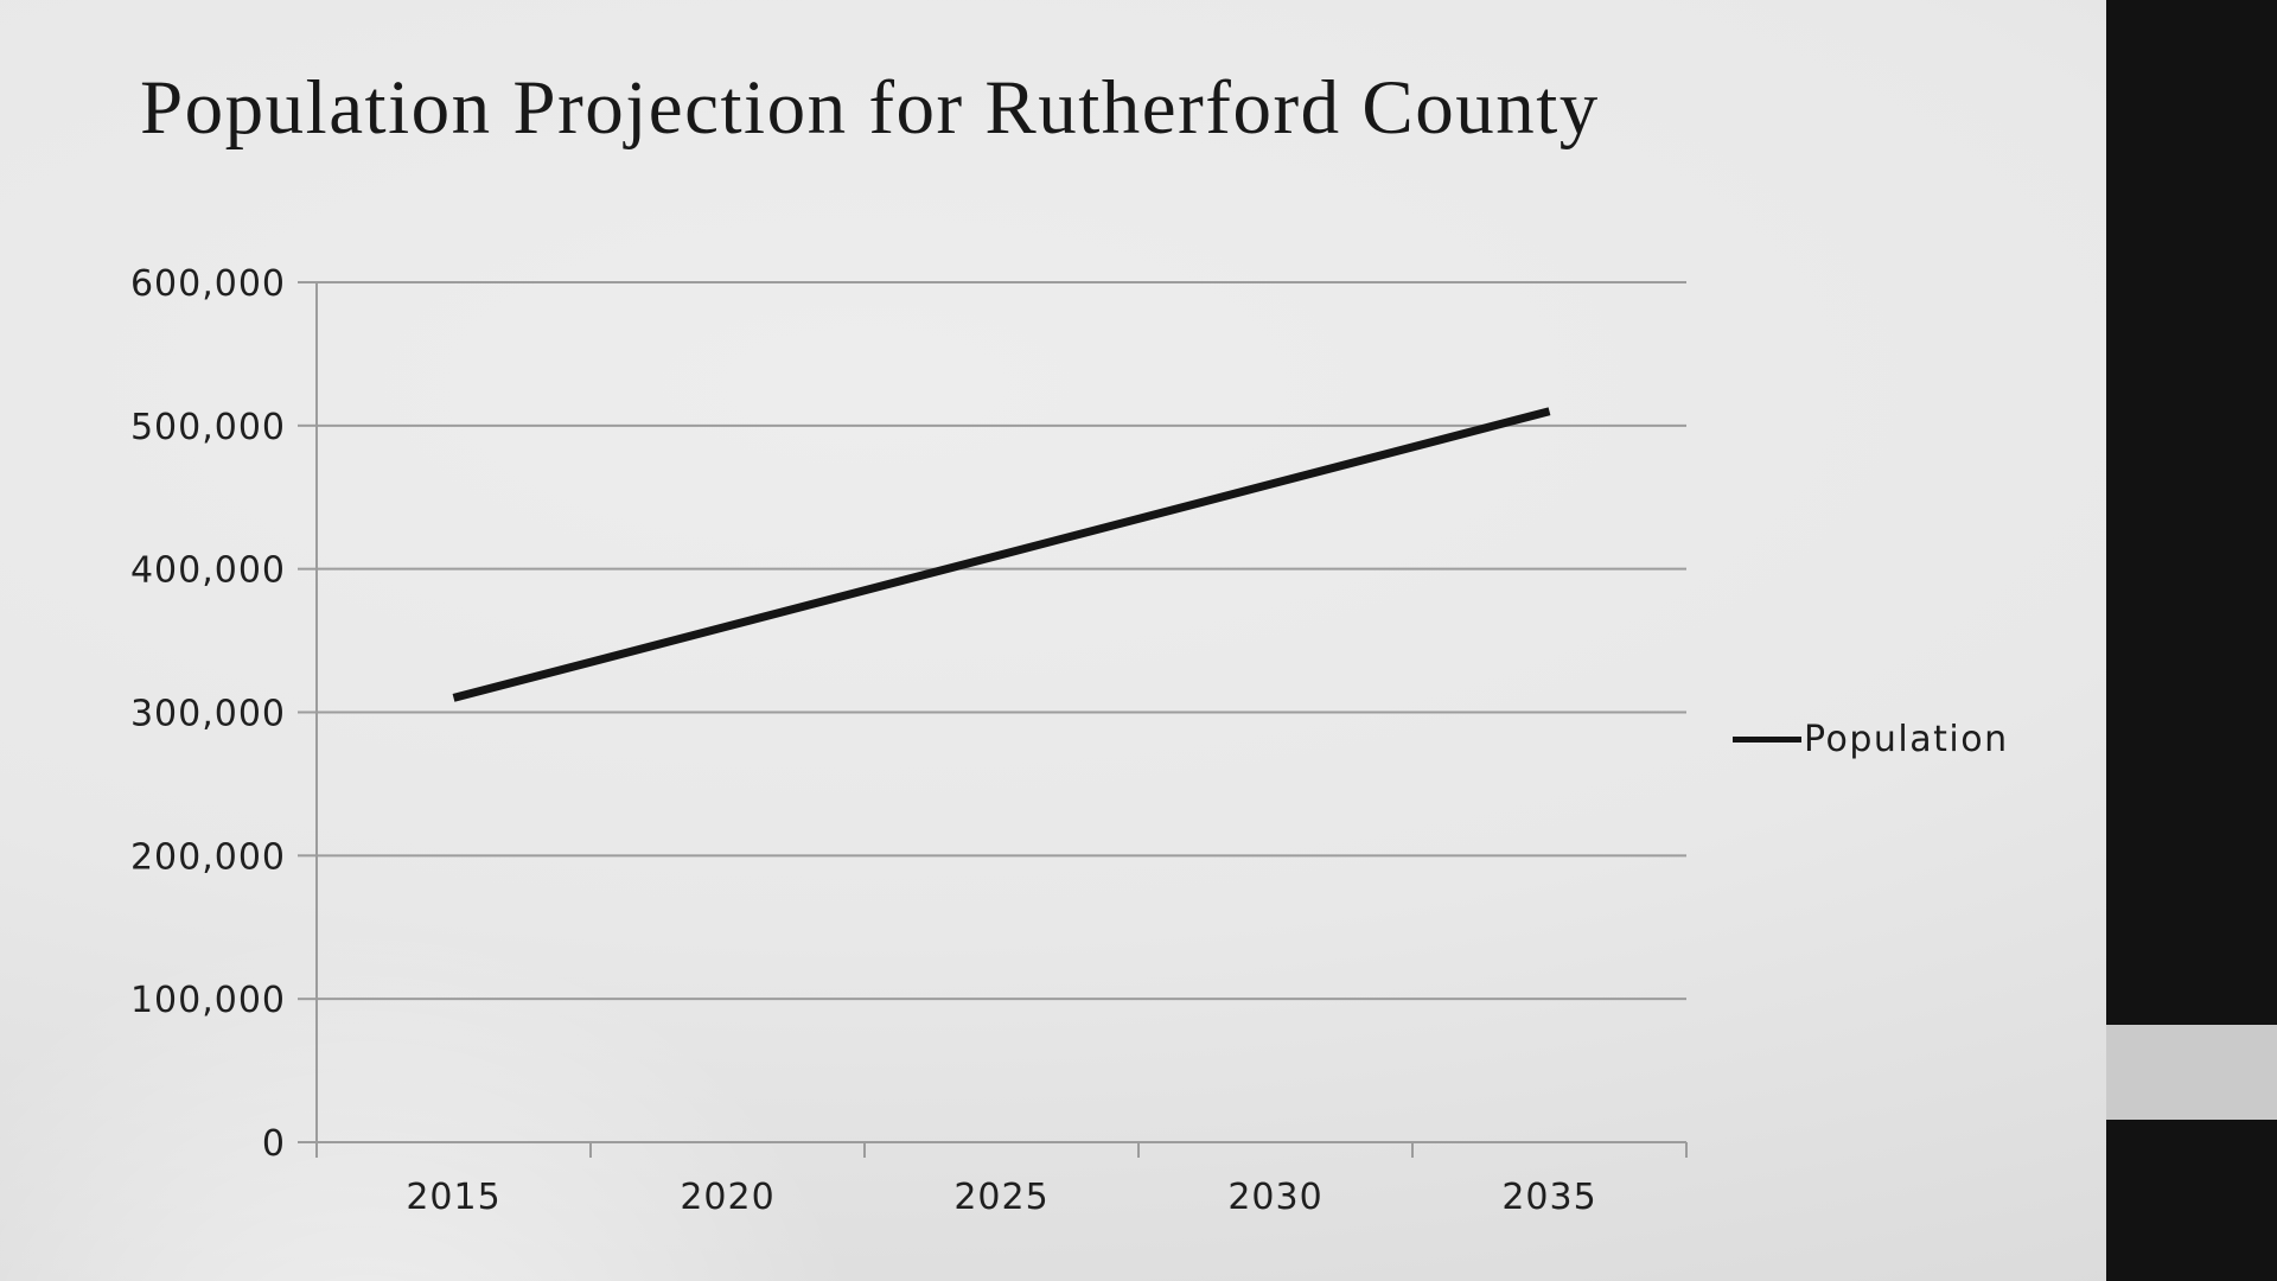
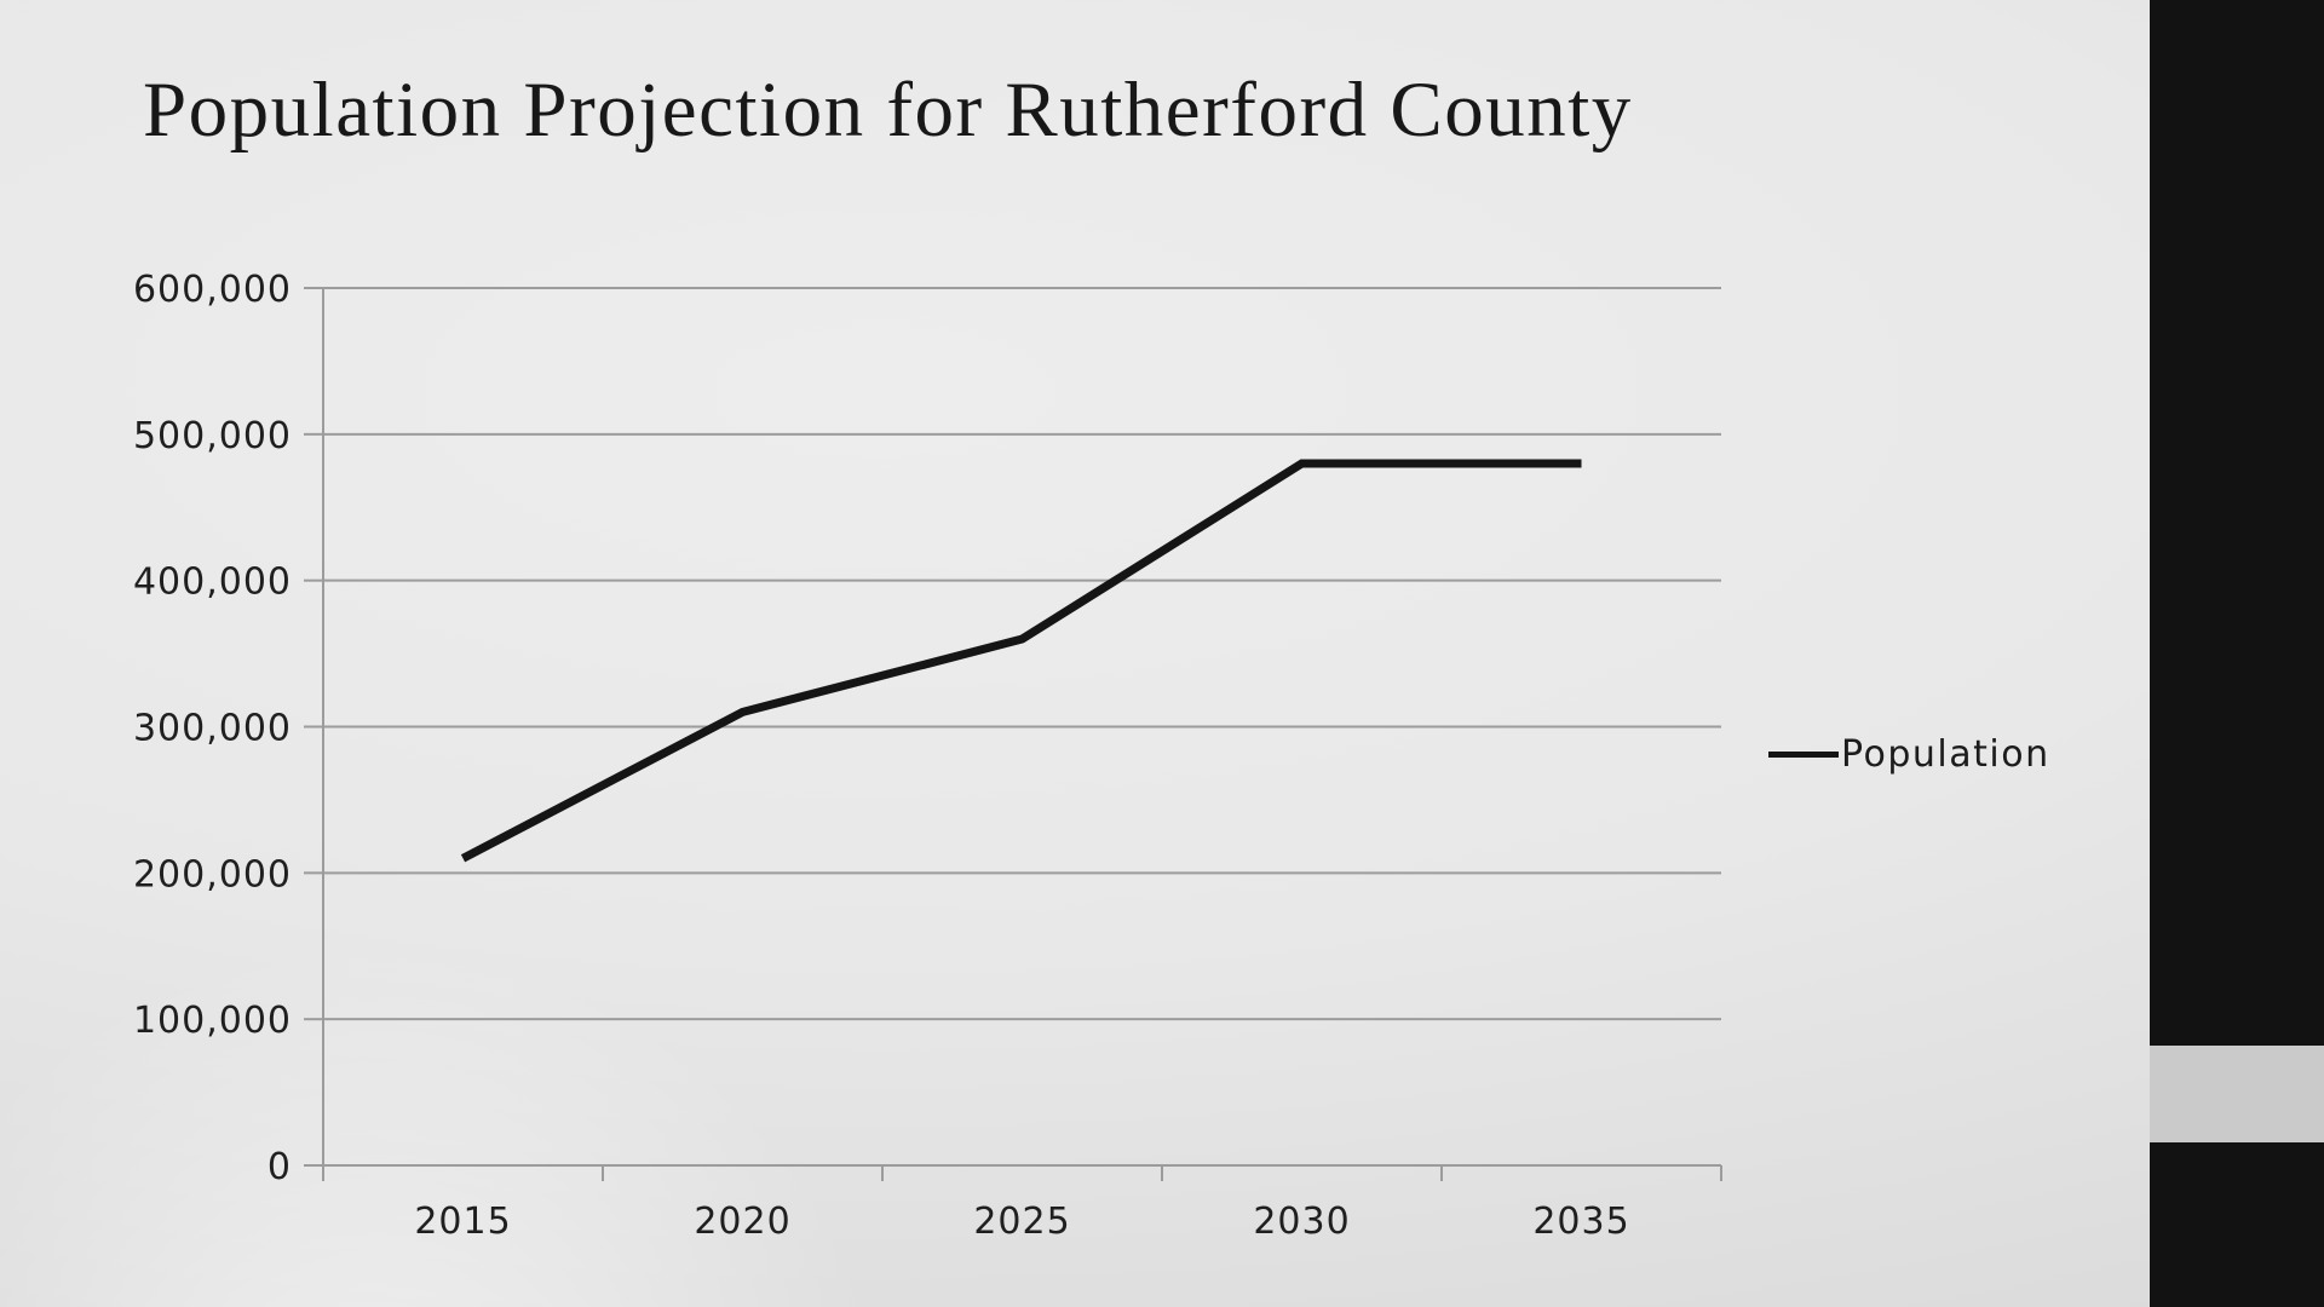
2015: 310000 -> 210000
2020: 360000 -> 310000
2025: 410000 -> 360000
2030: 460000 -> 480000
2035: 510000 -> 480000
